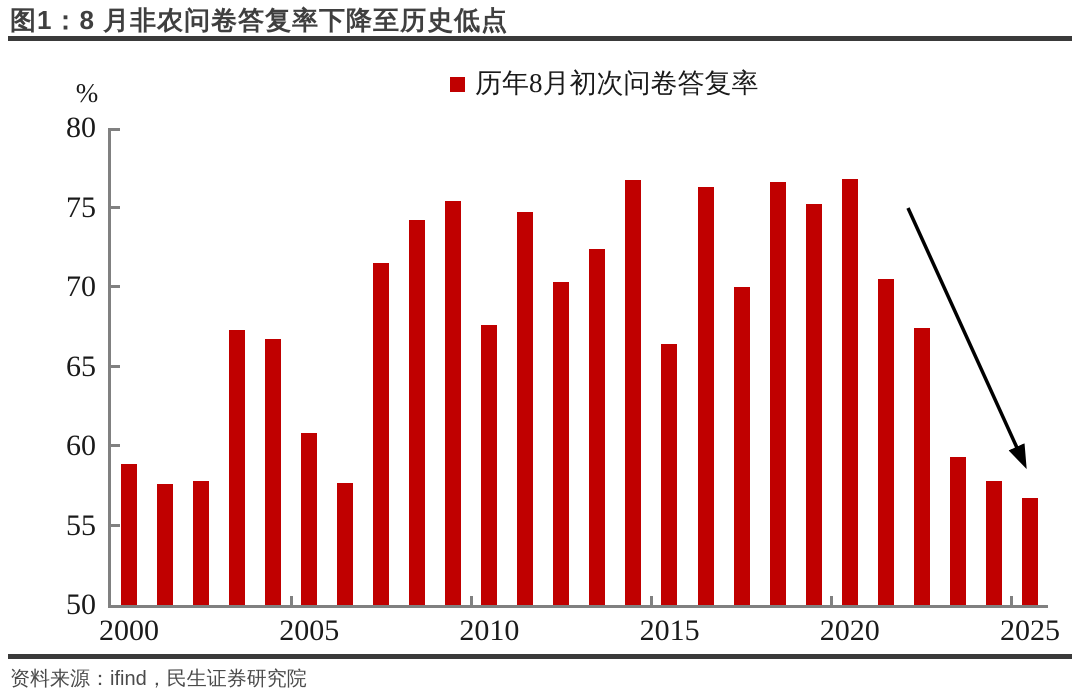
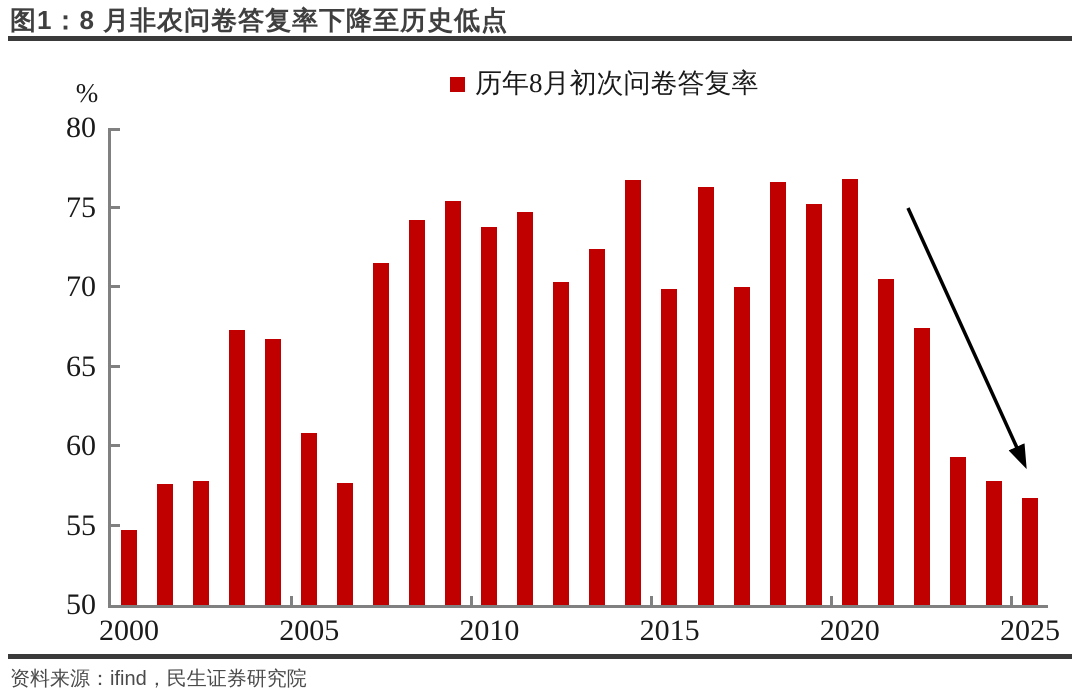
2000: 58.9 -> 54.7
2010: 67.6 -> 73.8
2015: 66.4 -> 69.9
